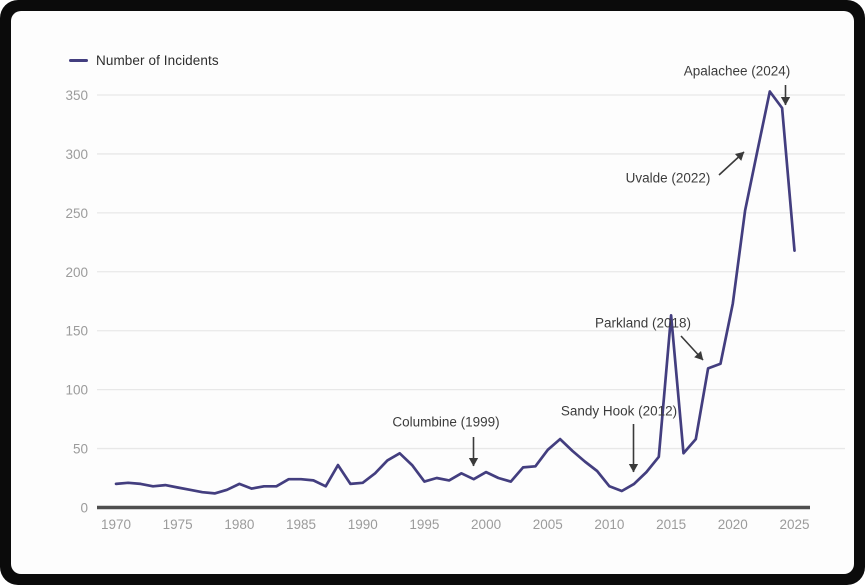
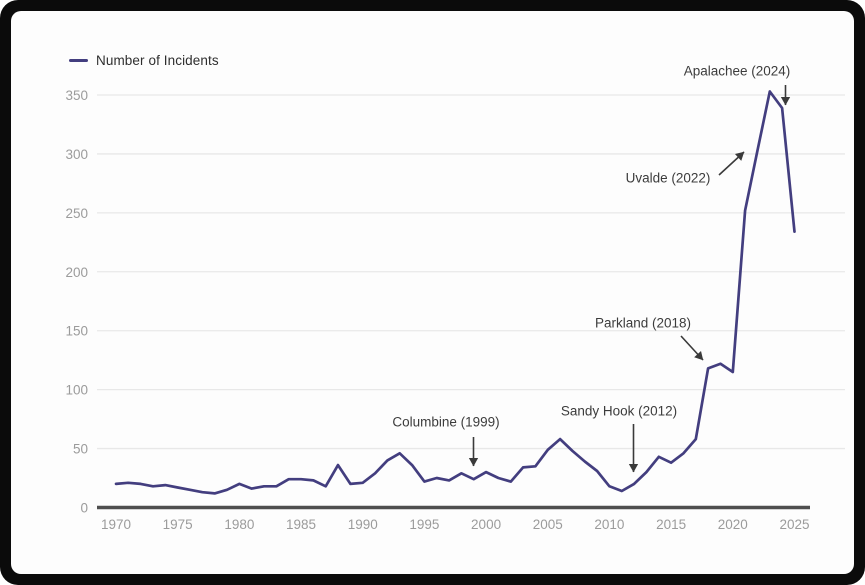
2015: 163 -> 38
2020: 173 -> 115
2025: 218 -> 234
